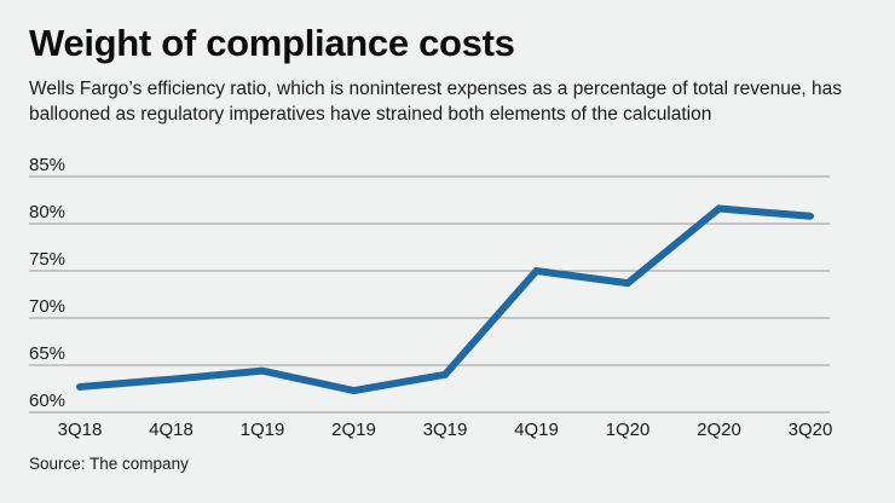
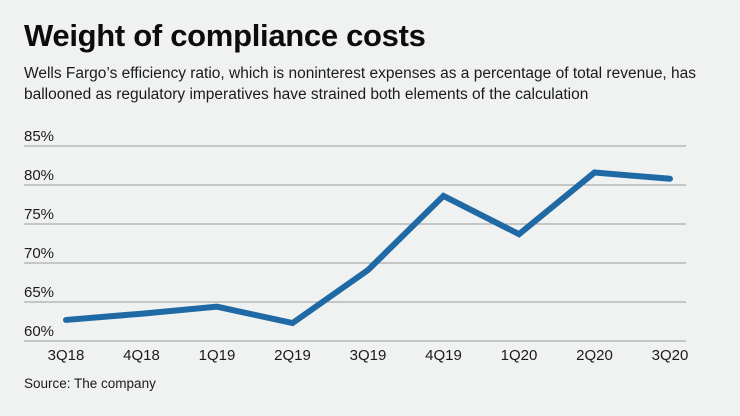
3Q19: 64% -> 69%
4Q19: 75% -> 79%
